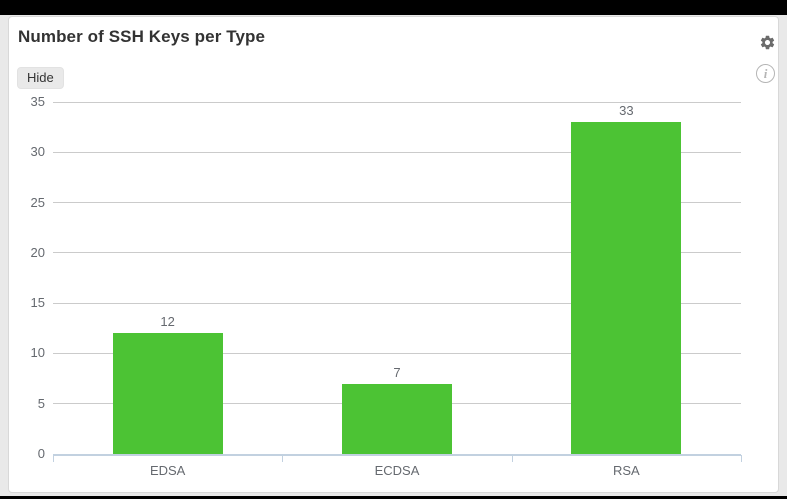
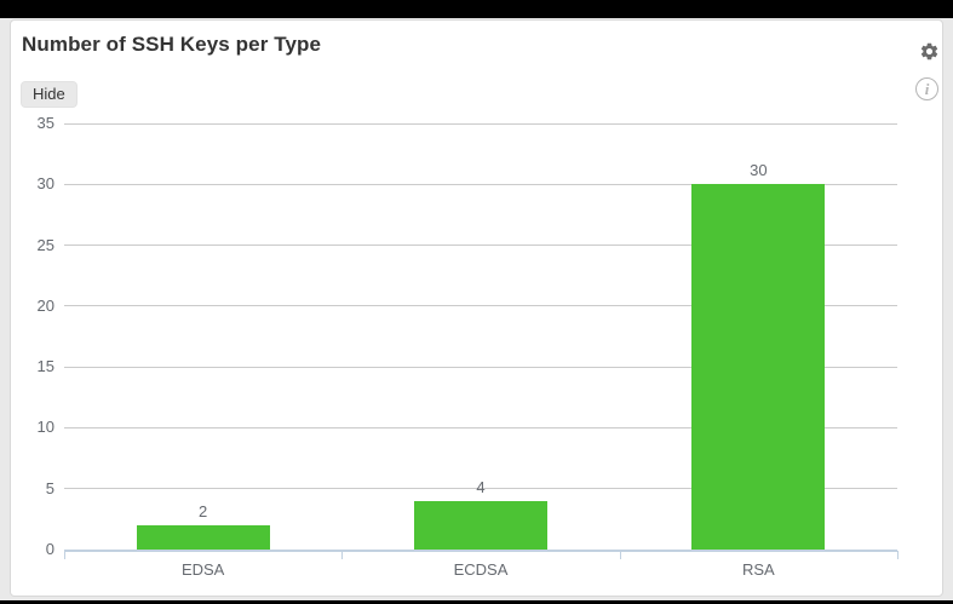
EDSA: 12 -> 2
ECDSA: 7 -> 4
RSA: 33 -> 30
